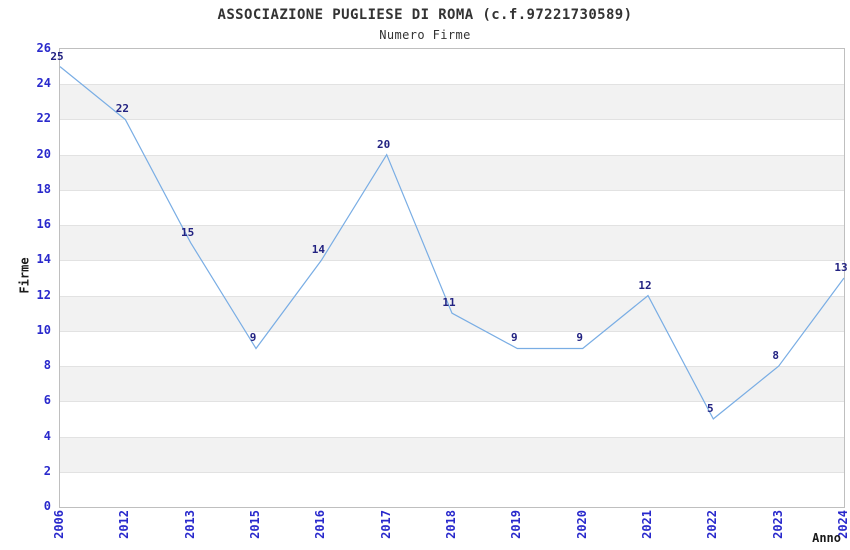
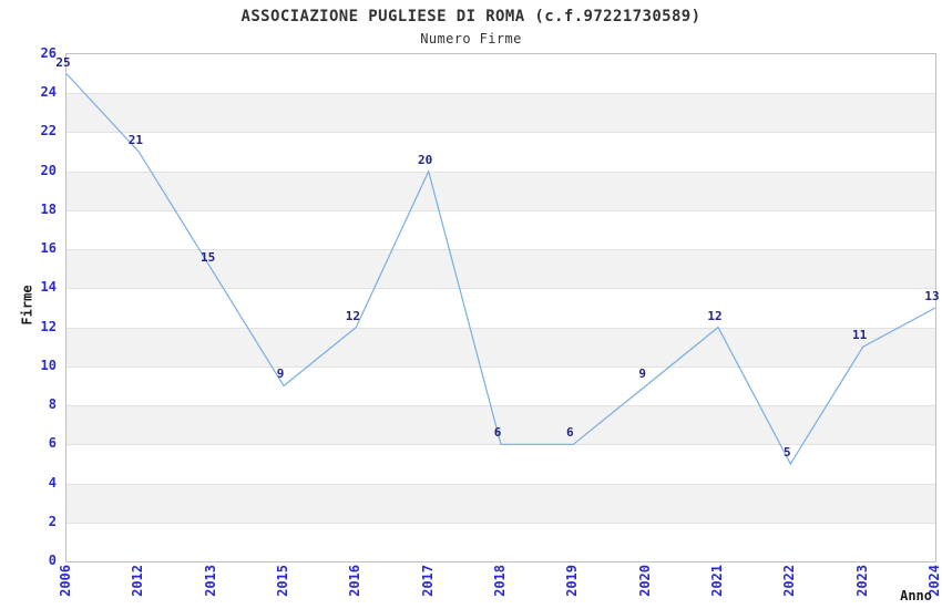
2012: 22 -> 21
2016: 14 -> 12
2018: 11 -> 6
2019: 9 -> 6
2023: 8 -> 11
